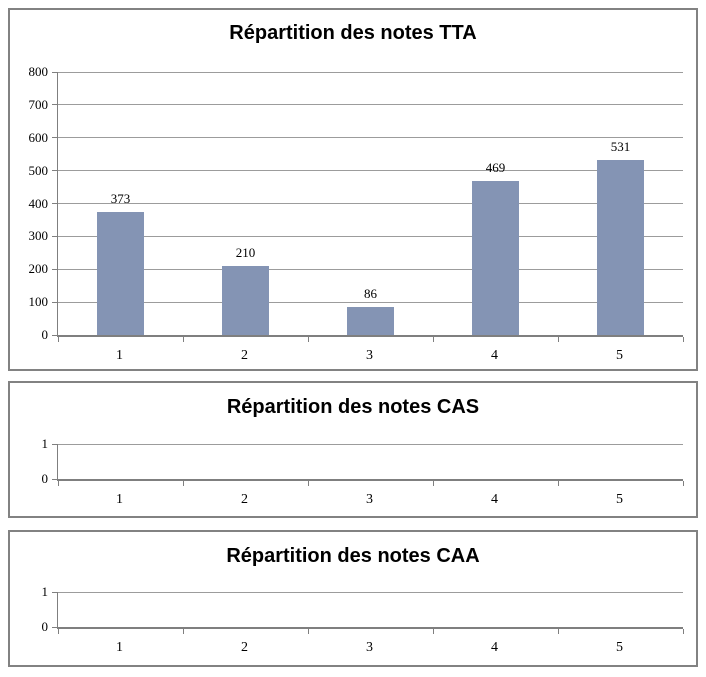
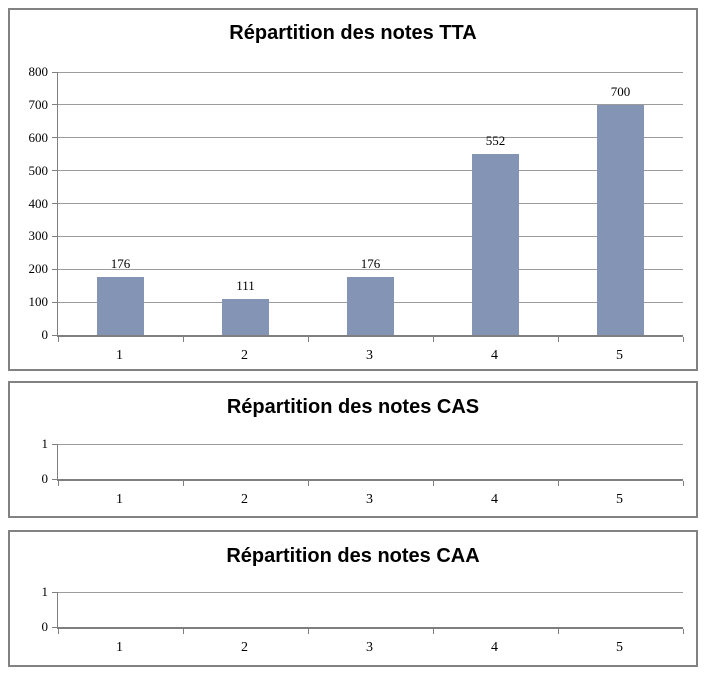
Répartition des notes TTA/1: 373 -> 176
Répartition des notes TTA/2: 210 -> 111
Répartition des notes TTA/3: 86 -> 176
Répartition des notes TTA/4: 469 -> 552
Répartition des notes TTA/5: 531 -> 700
